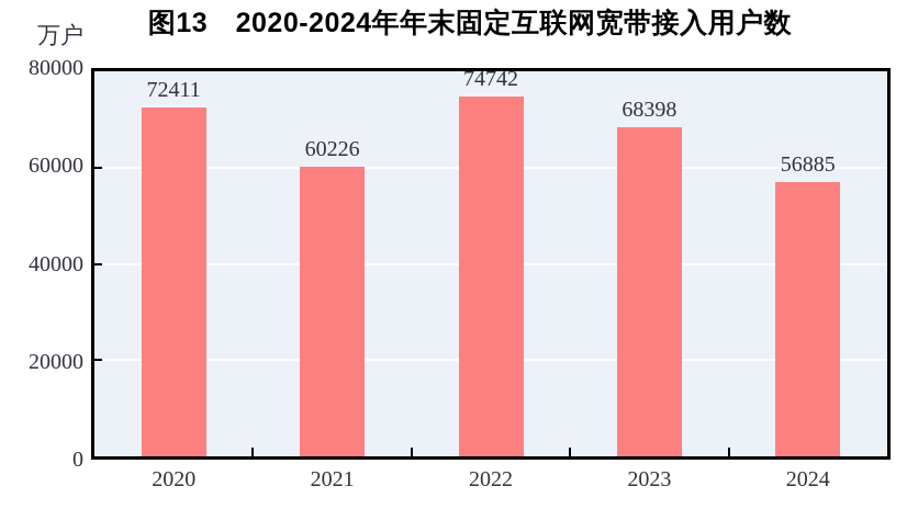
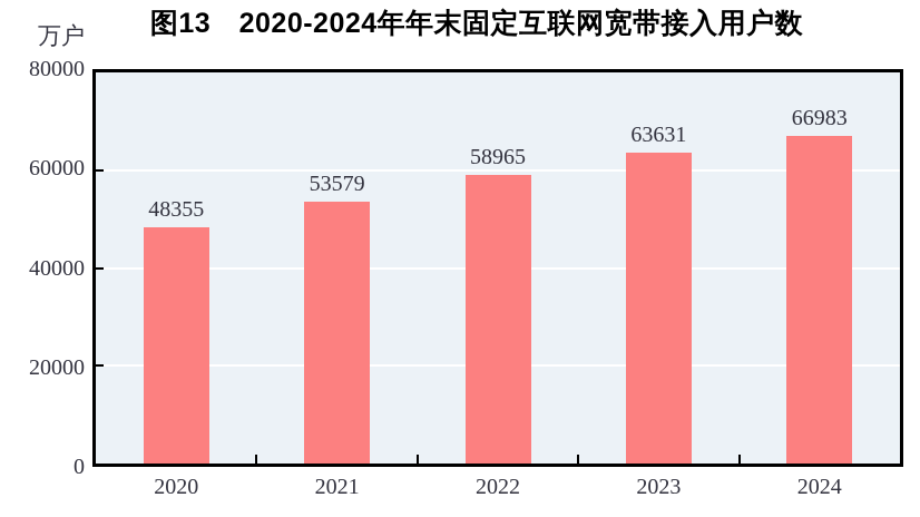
2020: 72411 -> 48355
2021: 60226 -> 53579
2022: 74742 -> 58965
2023: 68398 -> 63631
2024: 56885 -> 66983
